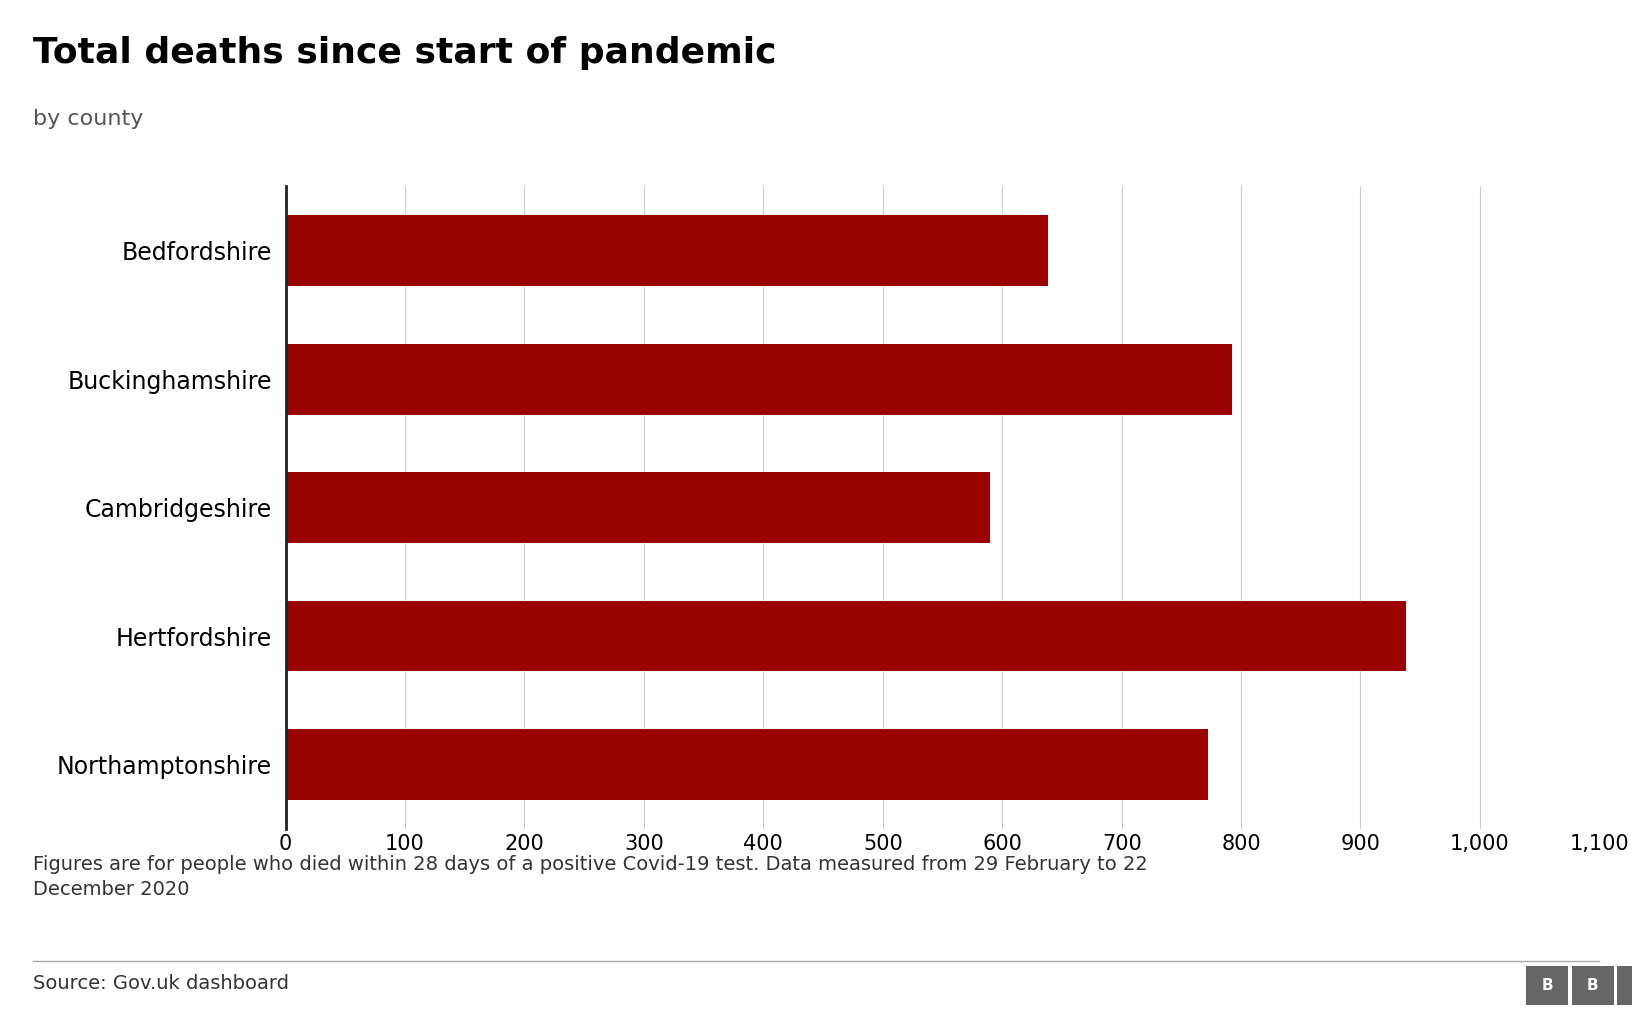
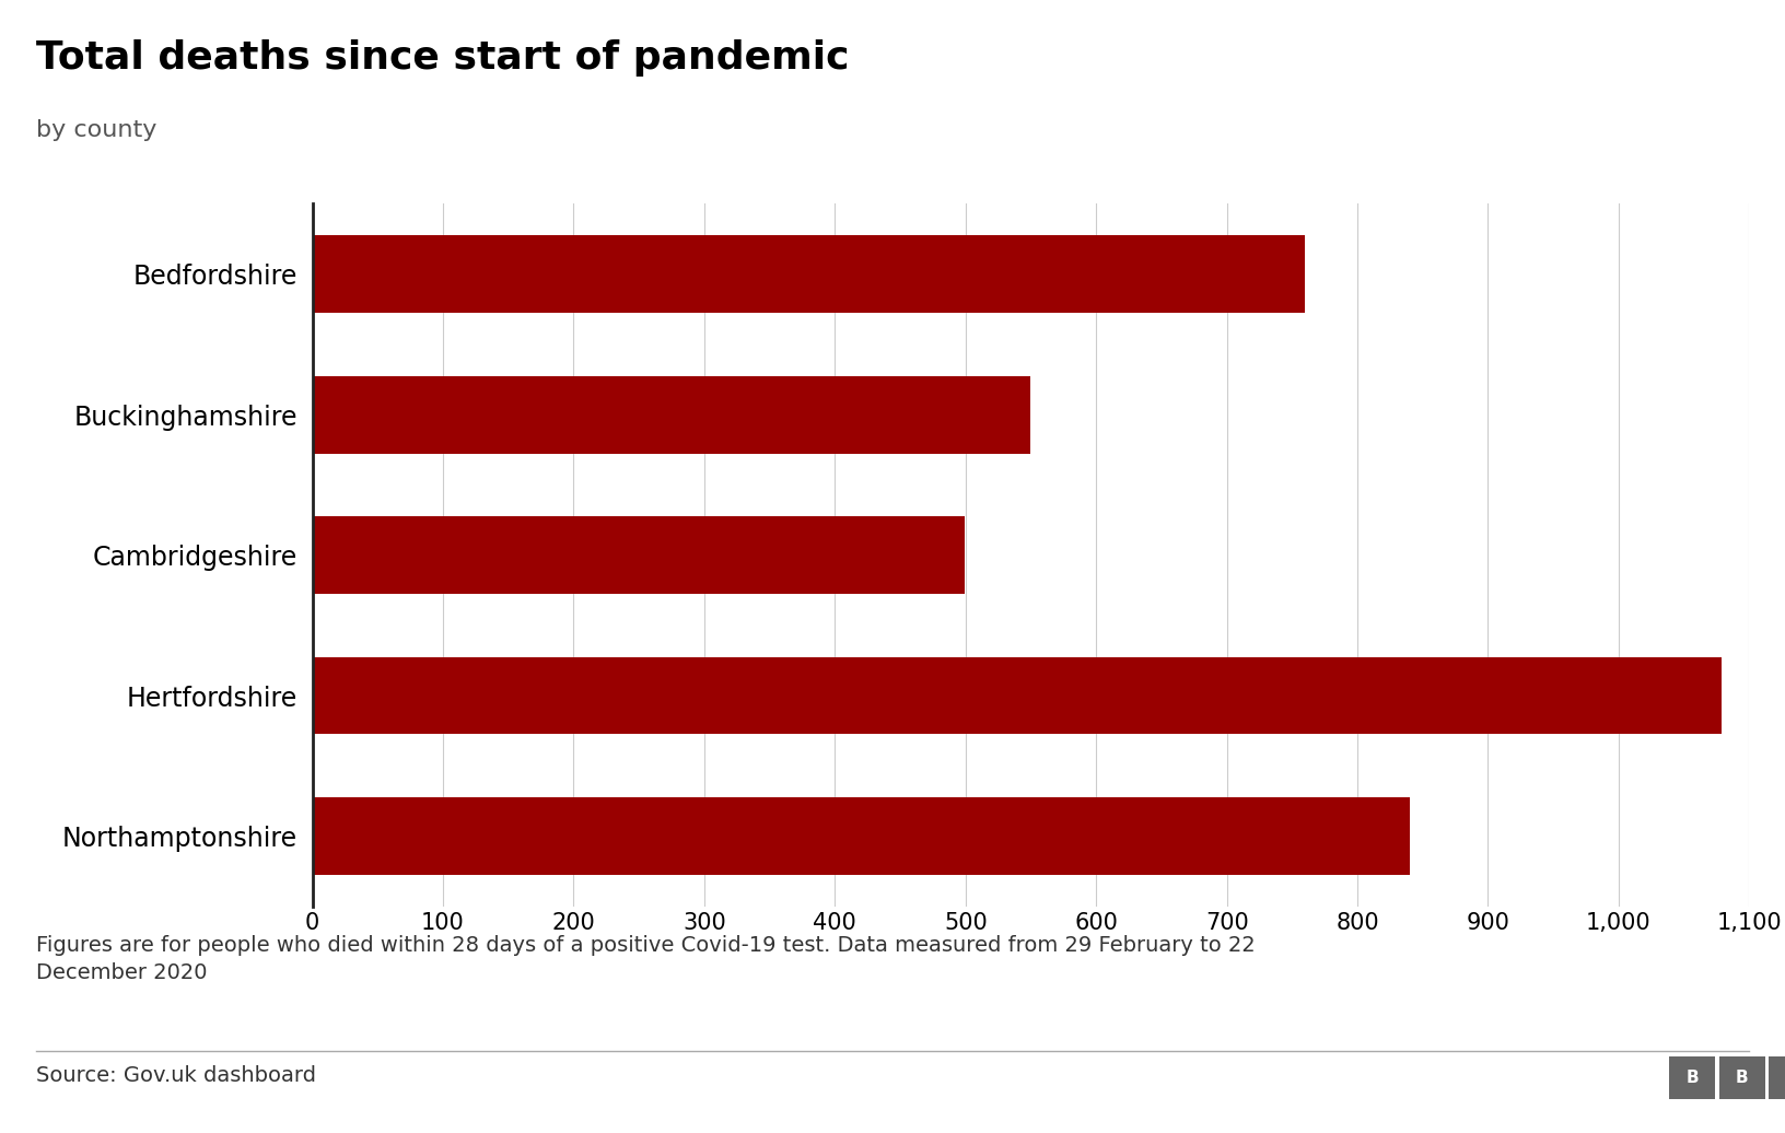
Bedfordshire: 638 -> 760
Buckinghamshire: 792 -> 550
Cambridgeshire: 590 -> 499
Hertfordshire: 938 -> 1,079
Northamptonshire: 772 -> 840
